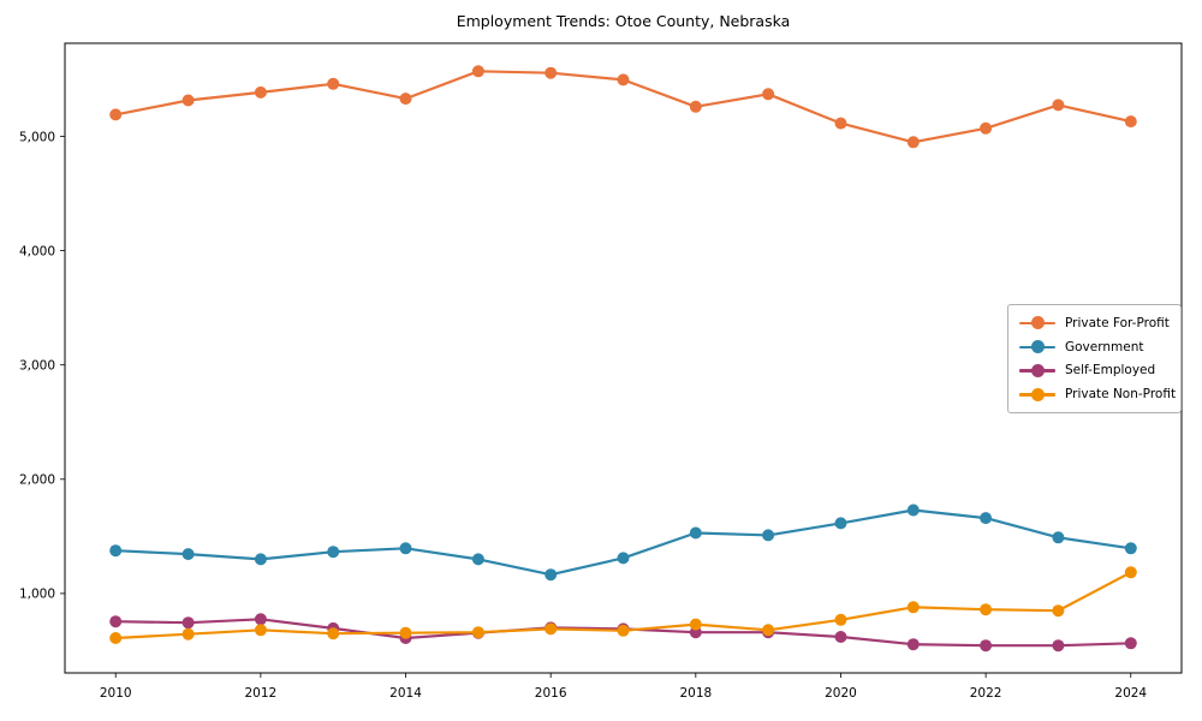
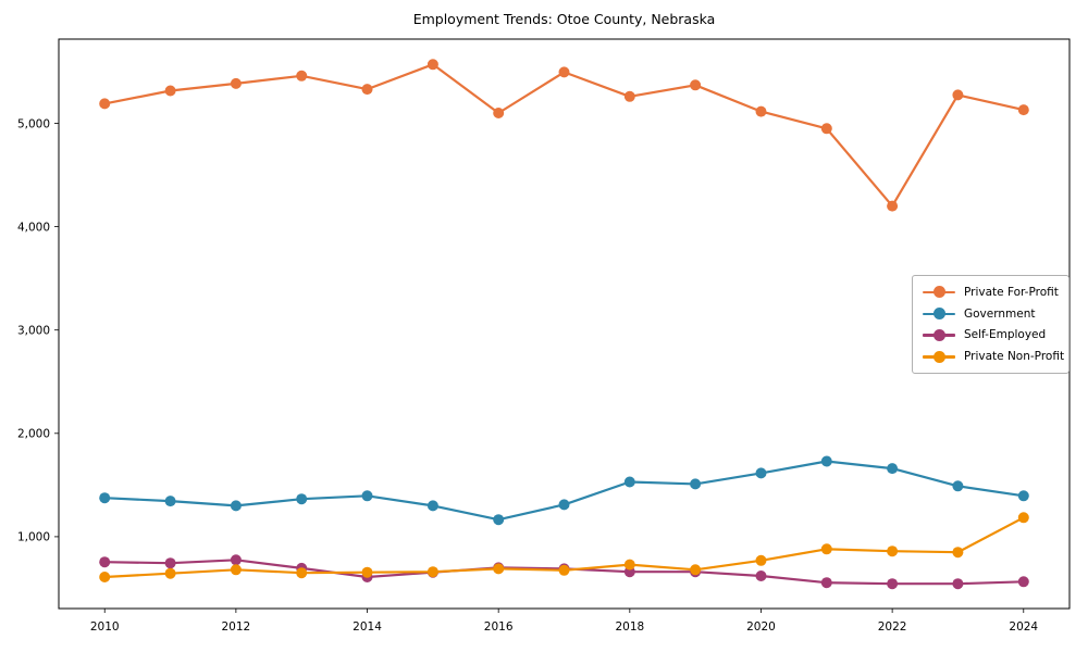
Private For-Profit/2016: 5600 -> 5100
Private For-Profit/2022: 5100 -> 4200
